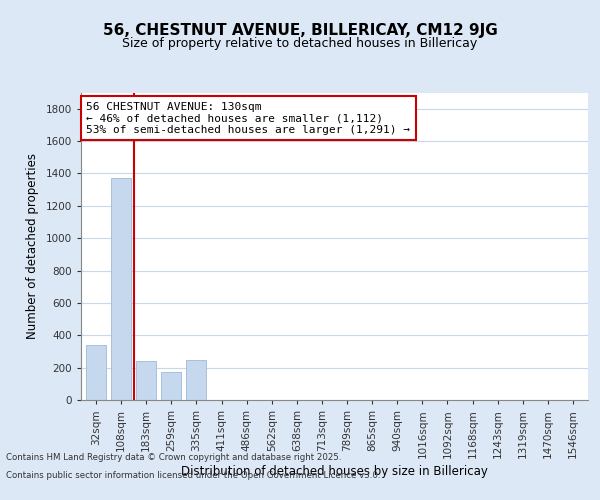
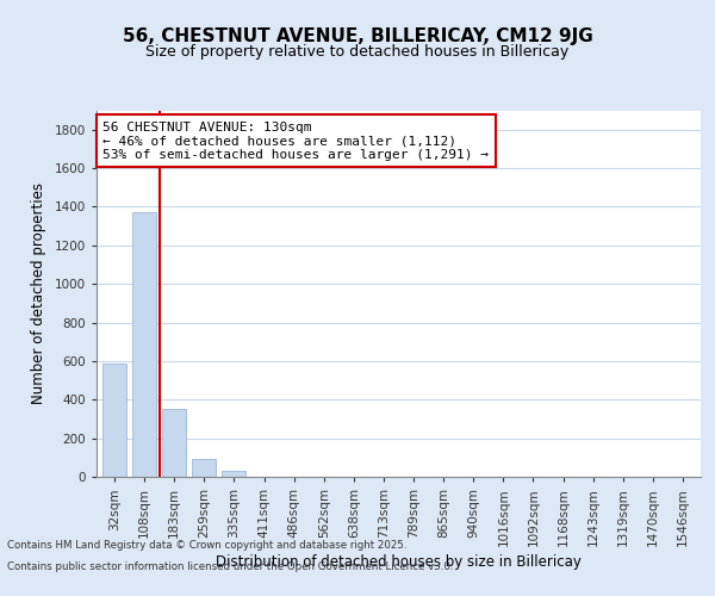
32sqm: 340 -> 590
183sqm: 240 -> 350
259sqm: 170 -> 90
335sqm: 250 -> 30
